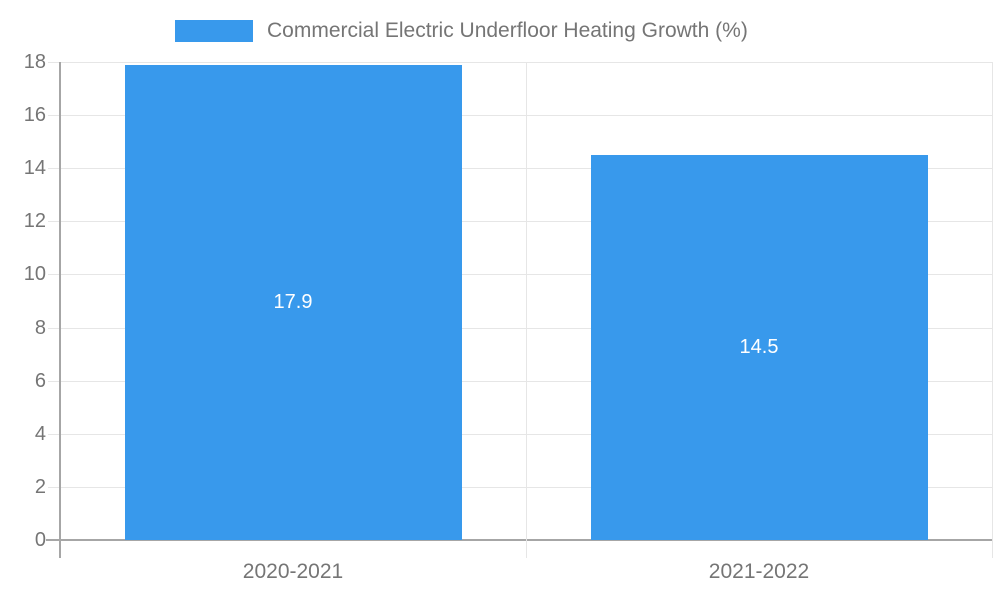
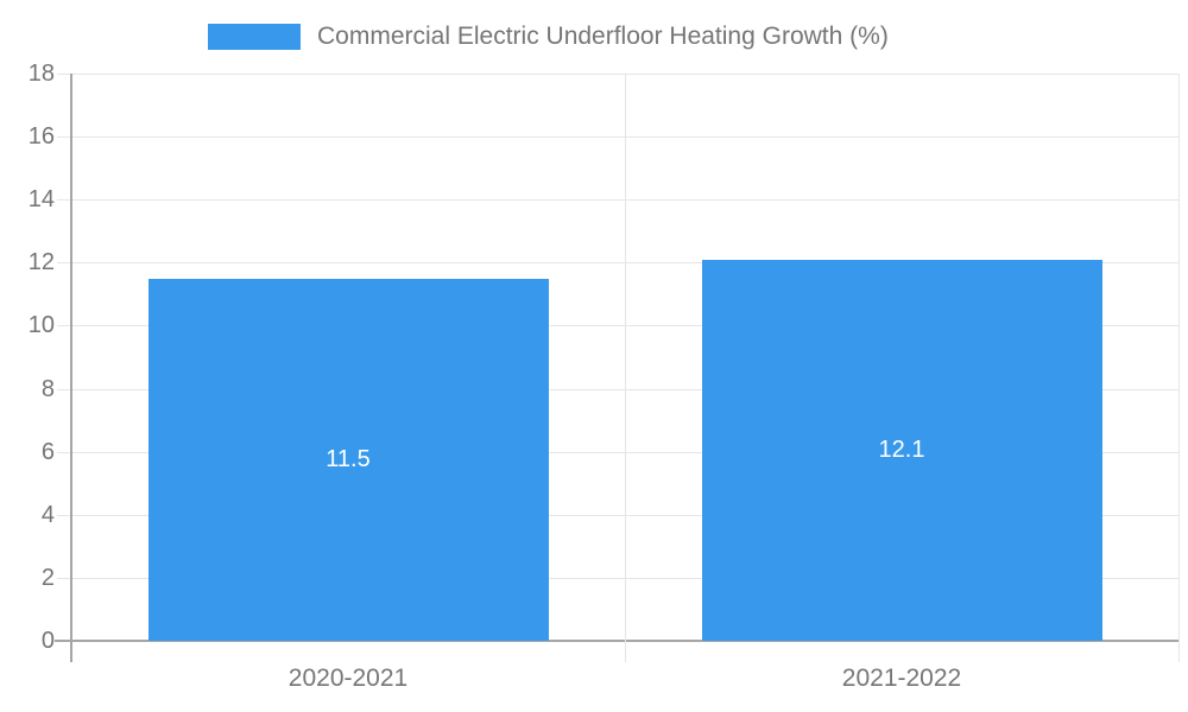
2020-2021: 17.9 -> 11.5
2021-2022: 14.5 -> 12.1
